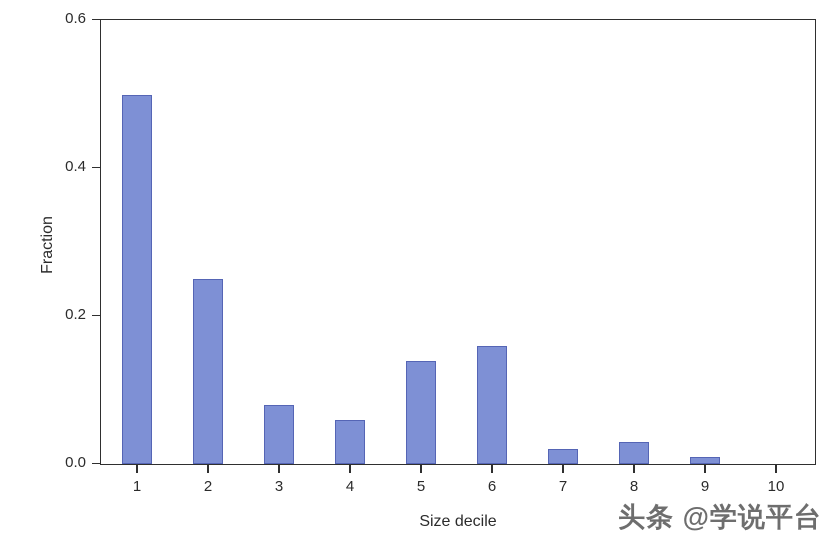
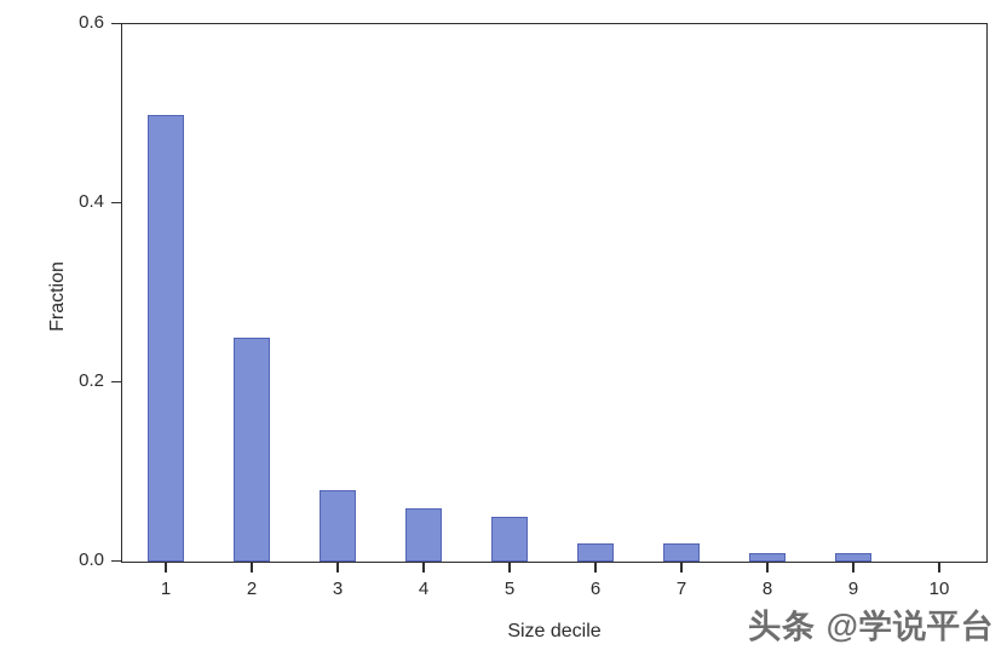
5: 0.14 -> 0.05
6: 0.16 -> 0.02
8: 0.03 -> 0.01
